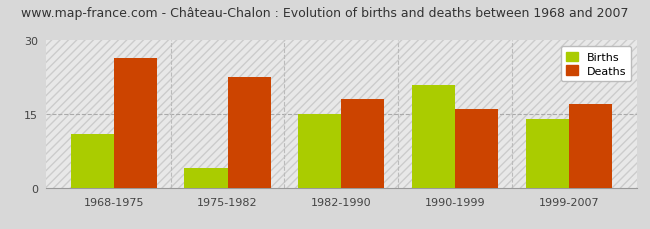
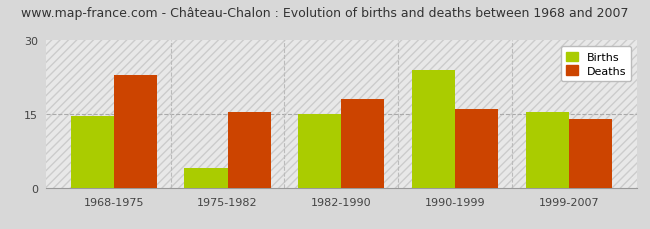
Births/1968-1975: 11.0 -> 14.5
Deaths/1968-1975: 26.5 -> 23.0
Deaths/1975-1982: 22.5 -> 15.5
Births/1990-1999: 21.0 -> 24.0
Births/1999-2007: 14.0 -> 15.5
Deaths/1999-2007: 17.0 -> 14.0
